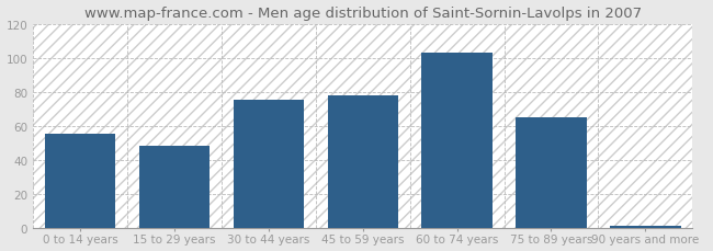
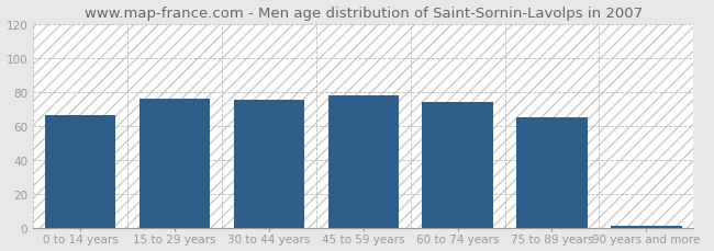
0 to 14 years: 55 -> 66
15 to 29 years: 48 -> 76
60 to 74 years: 103 -> 74
